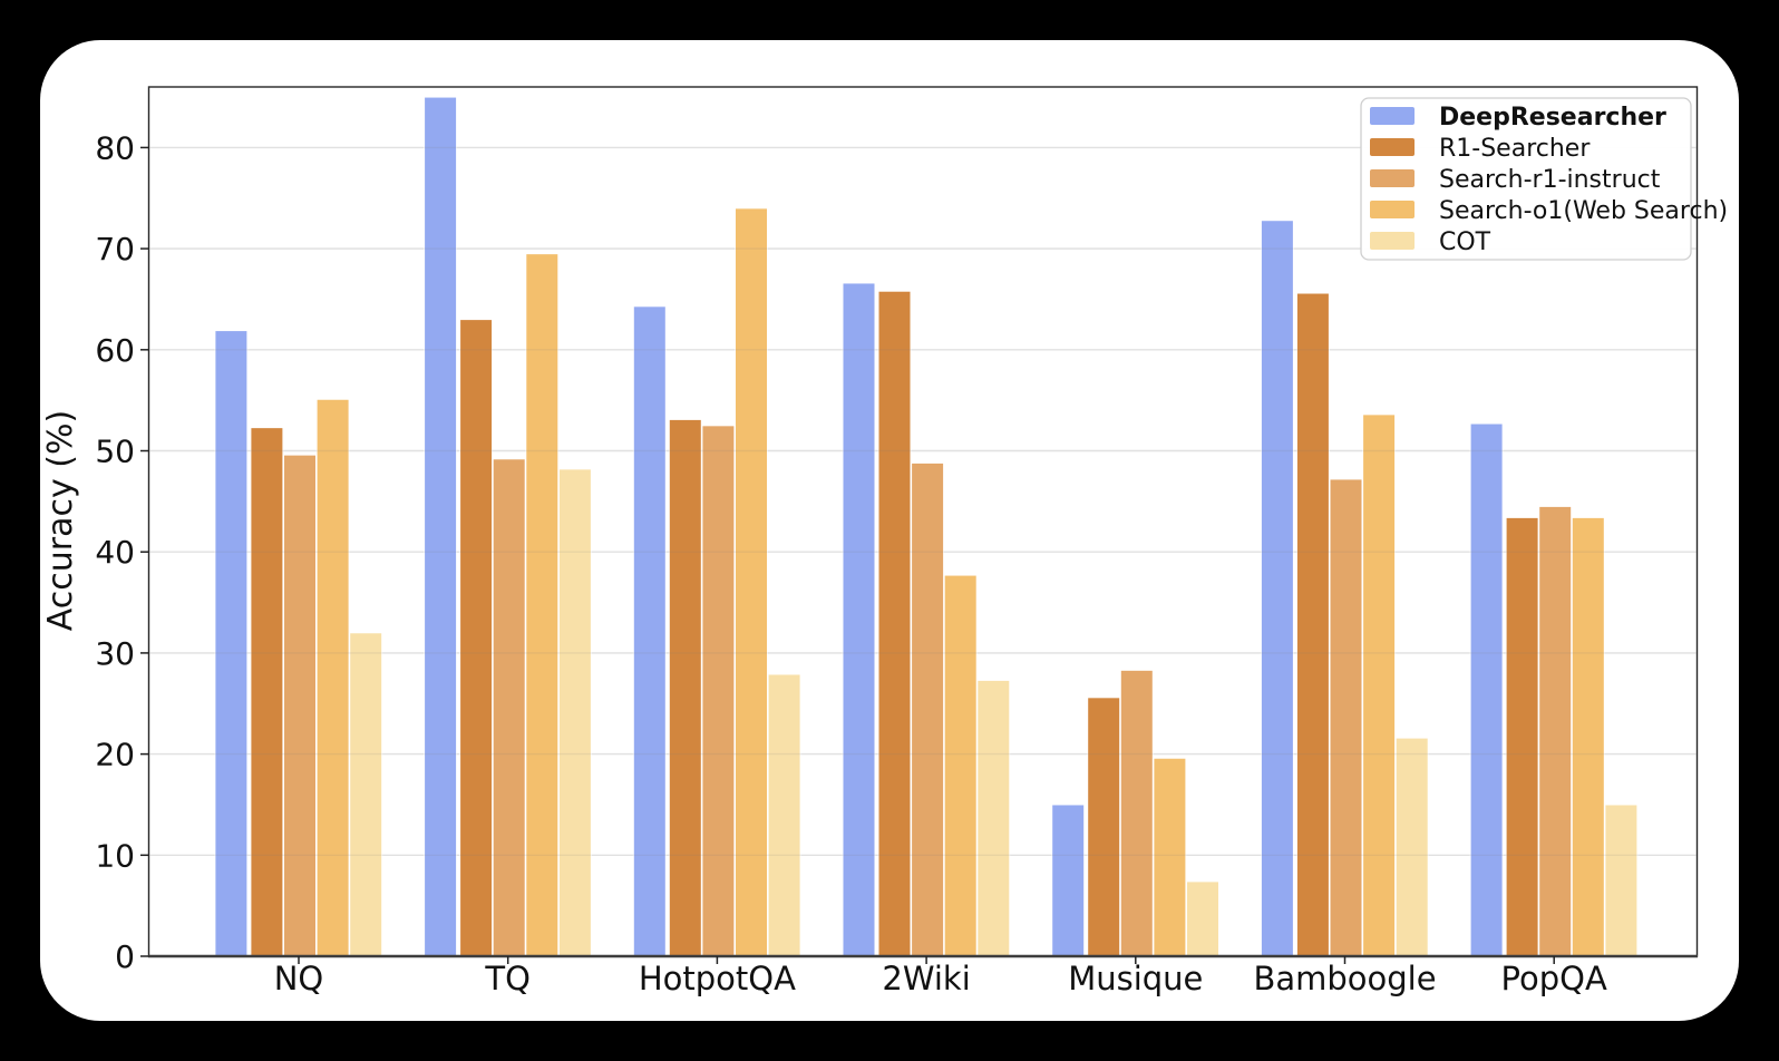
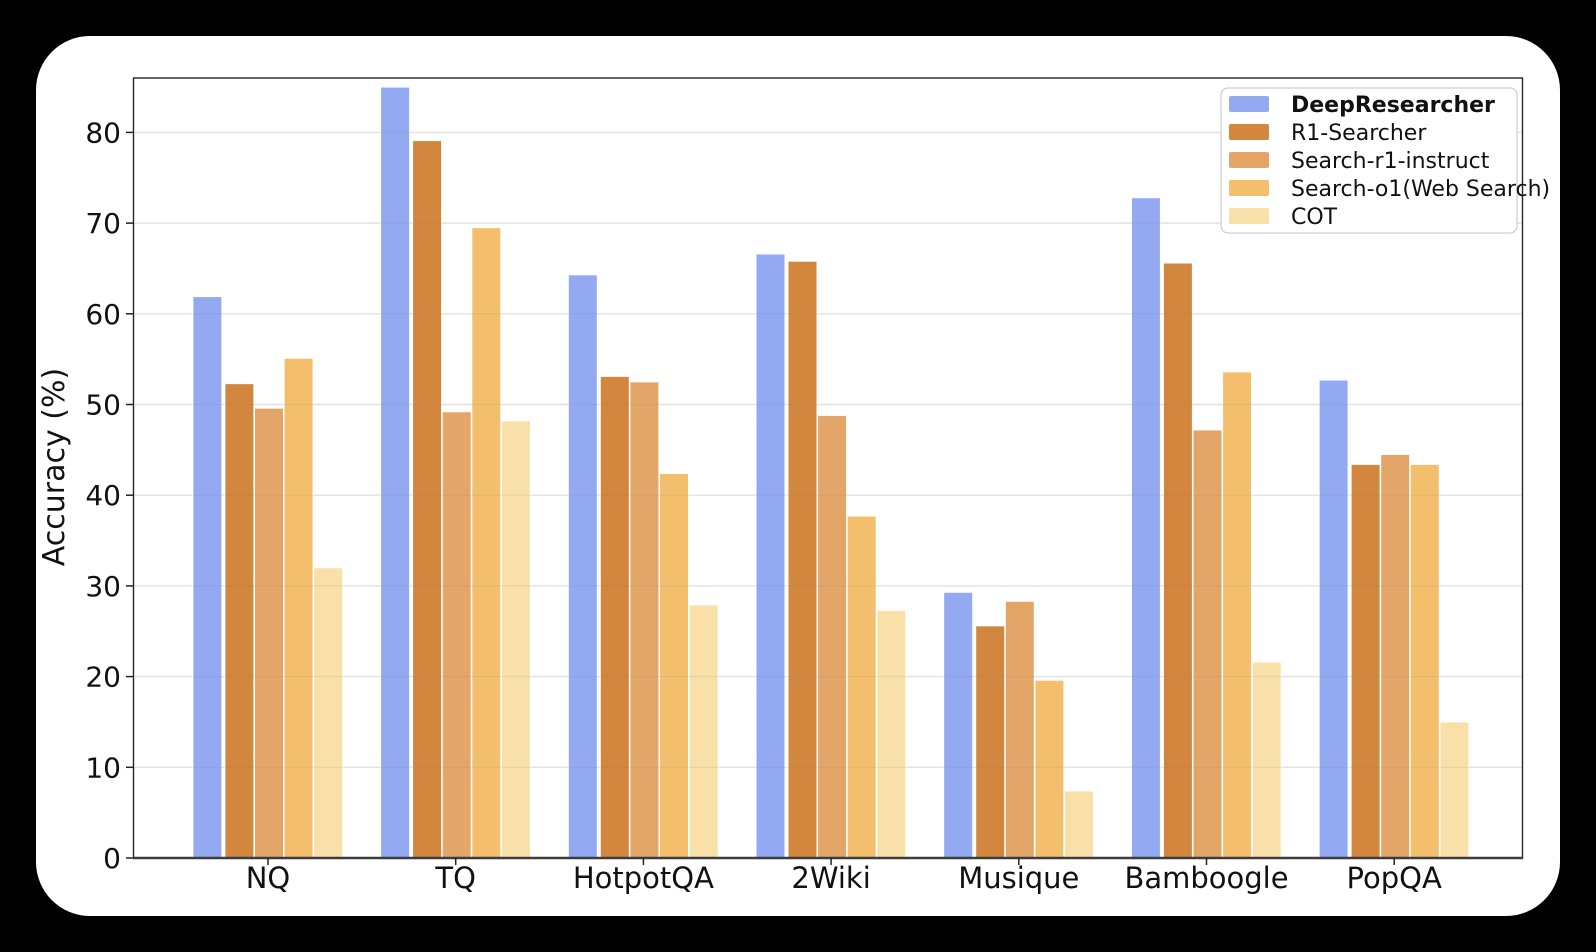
R1-Searcher/TQ: 63 -> 79
Search-o1(Web Search)/HotpotQA: 74 -> 42
DeepResearcher/Musique: 15 -> 29
